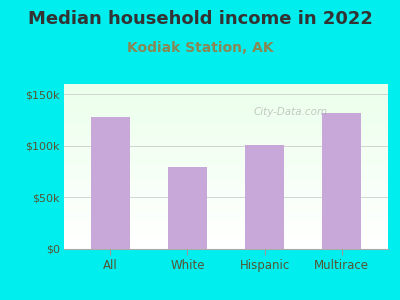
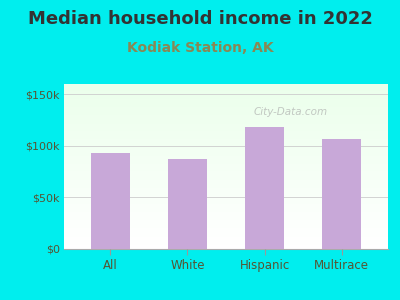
All: $128k -> $93k
White: $80k -> $87k
Hispanic: $101k -> $118k
Multirace: $132k -> $107k
